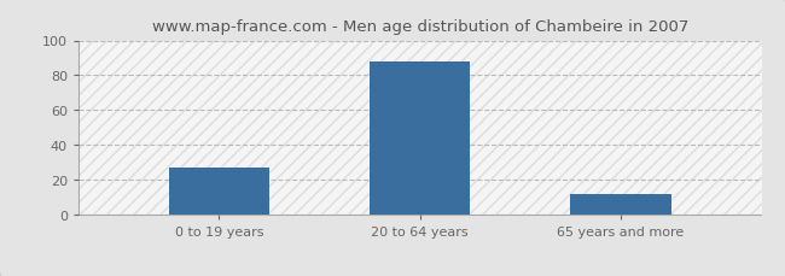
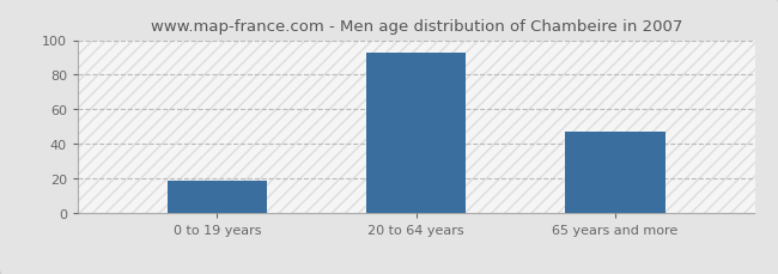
0 to 19 years: 27 -> 19
20 to 64 years: 88 -> 93
65 years and more: 12 -> 47
